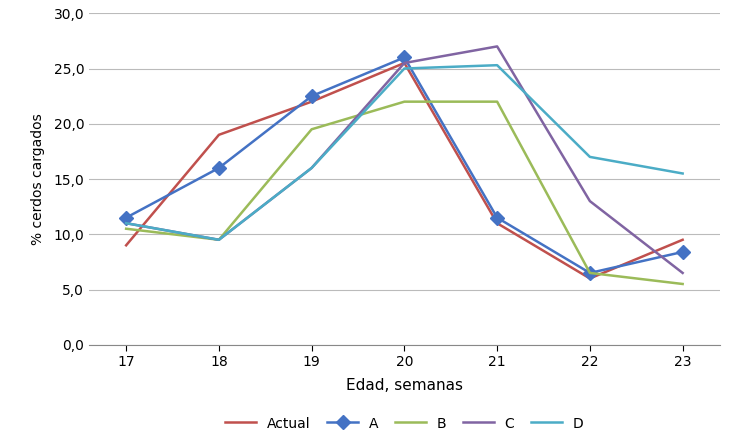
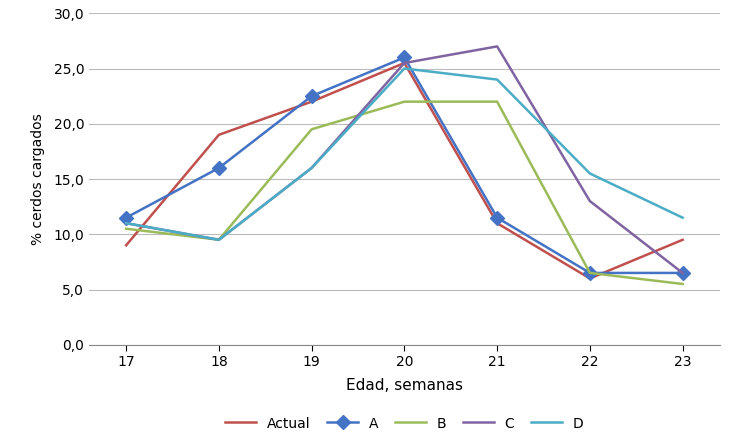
D/21: 25,3 -> 24,0
D/22: 17,0 -> 15,5
A/23: 8,4 -> 6,5
D/23: 15,5 -> 11,5
